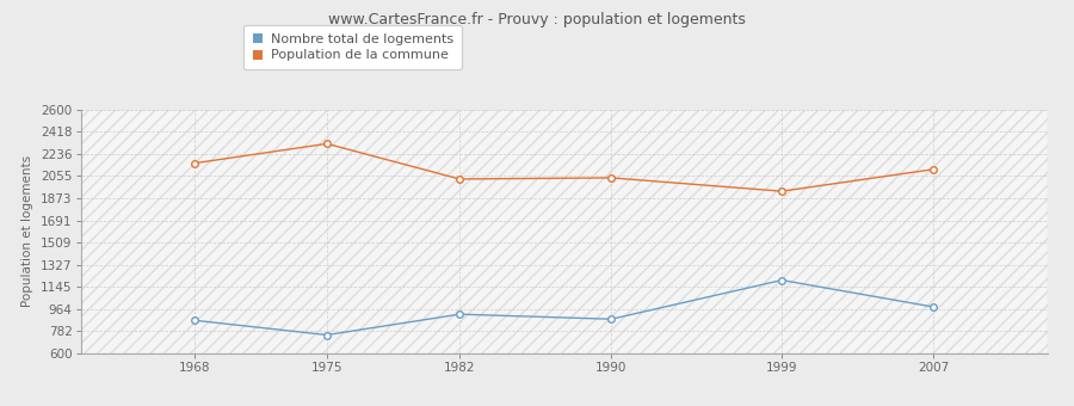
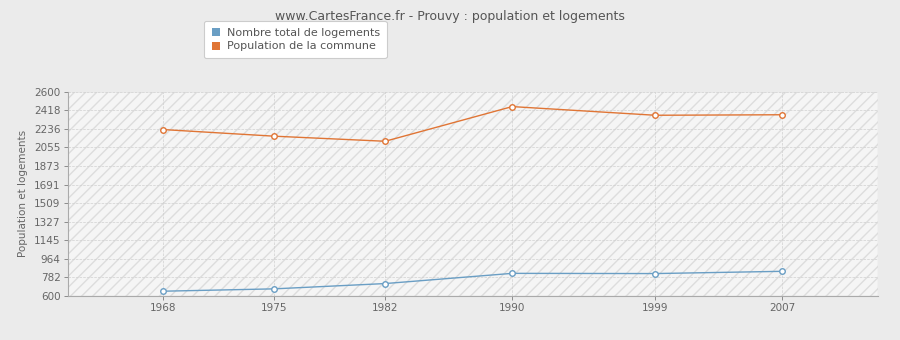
Nombre total de logements/1968: 870 -> 640
Population de la commune/1968: 2160 -> 2230
Nombre total de logements/1975: 750 -> 670
Population de la commune/1975: 2320 -> 2160
Nombre total de logements/1982: 920 -> 720
Population de la commune/1982: 2030 -> 2120
Nombre total de logements/1990: 880 -> 820
Population de la commune/1990: 2040 -> 2460
Nombre total de logements/1999: 1200 -> 820
Population de la commune/1999: 1930 -> 2370
Nombre total de logements/2007: 980 -> 840
Population de la commune/2007: 2110 -> 2380
